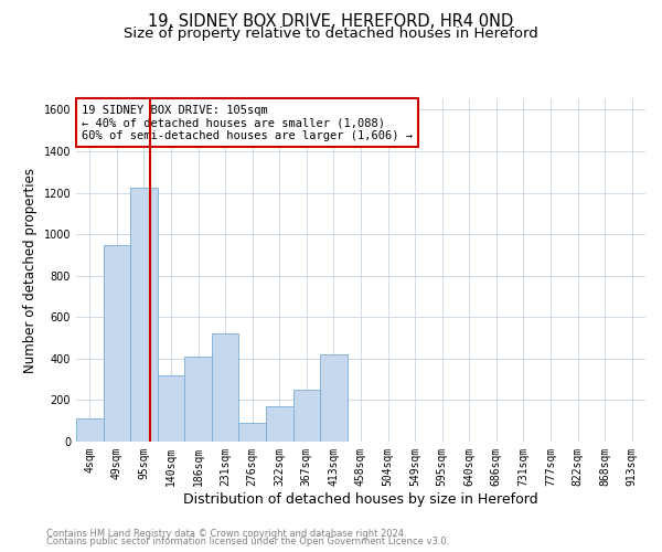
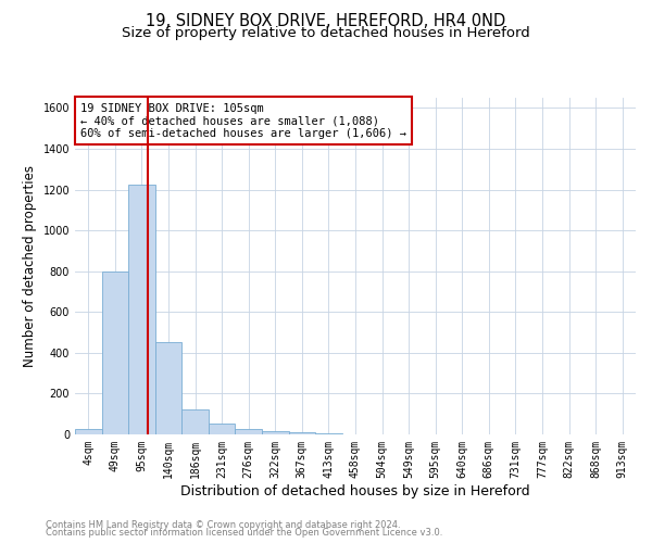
4sqm: 110 -> 20
49sqm: 950 -> 800
140sqm: 320 -> 450
186sqm: 410 -> 120
231sqm: 520 -> 60
276sqm: 90 -> 20
322sqm: 170 -> 20
367sqm: 250 -> 10
413sqm: 420 -> 0
